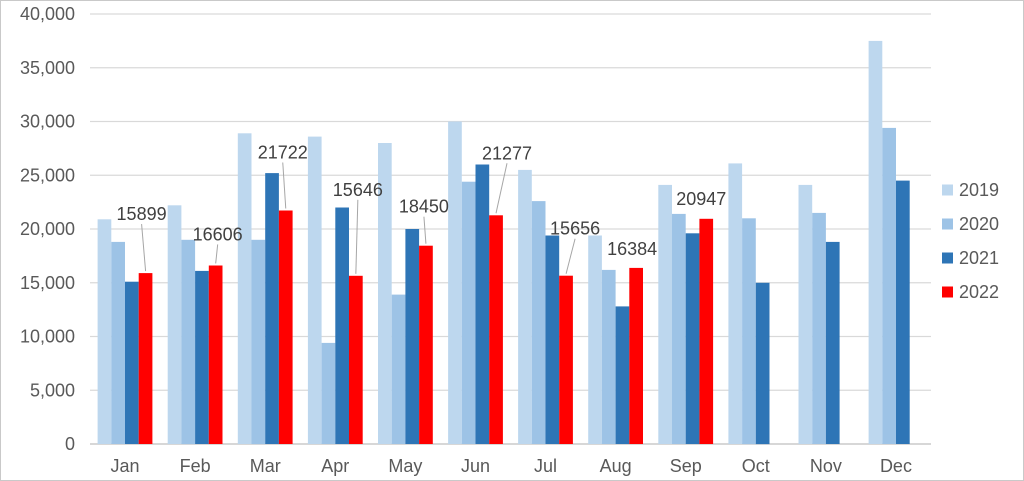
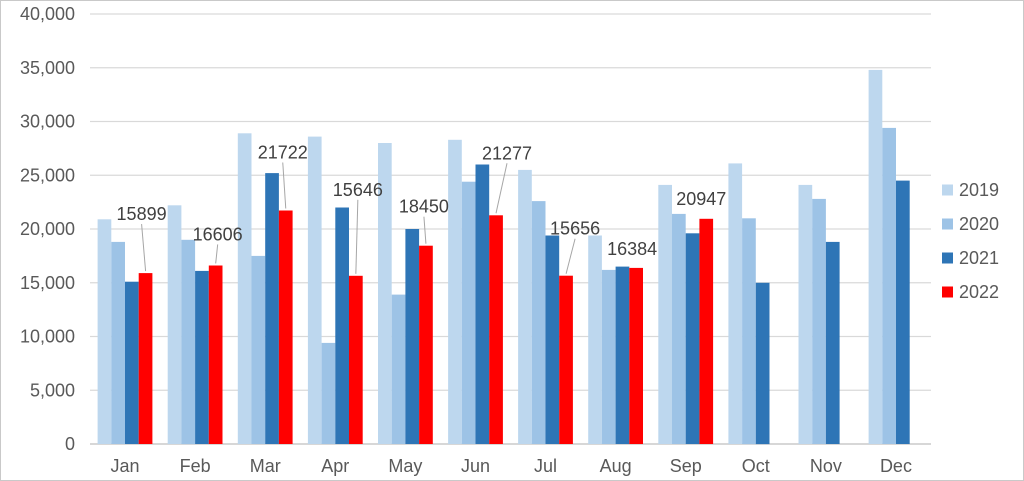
2020/Mar: 19000 -> 17500
2019/Jun: 30000 -> 28300
2021/Aug: 12800 -> 16500
2020/Nov: 21500 -> 22800
2019/Dec: 37500 -> 34800
